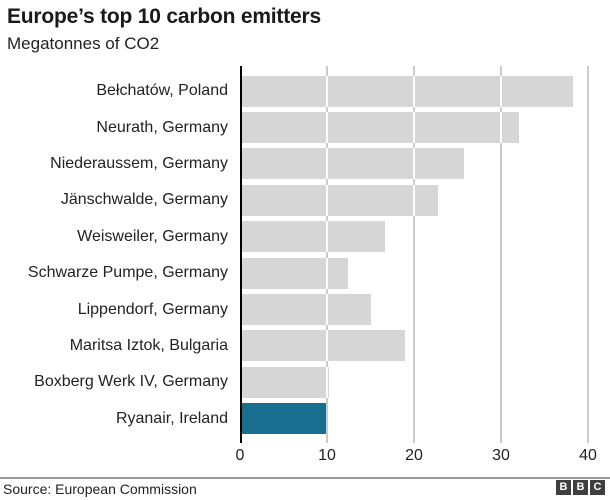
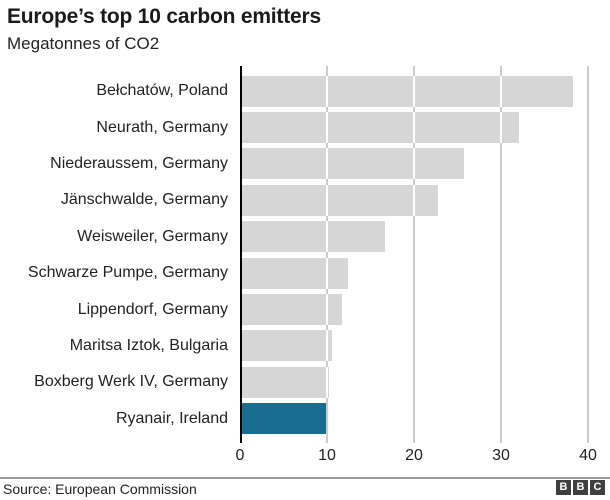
Lippendorf, Germany: 15 -> 12
Maritsa Iztok, Bulgaria: 19 -> 11
